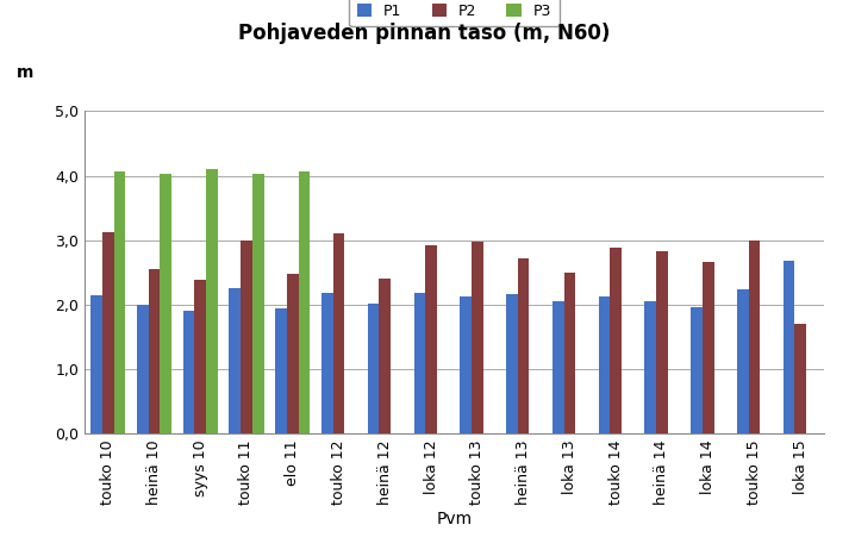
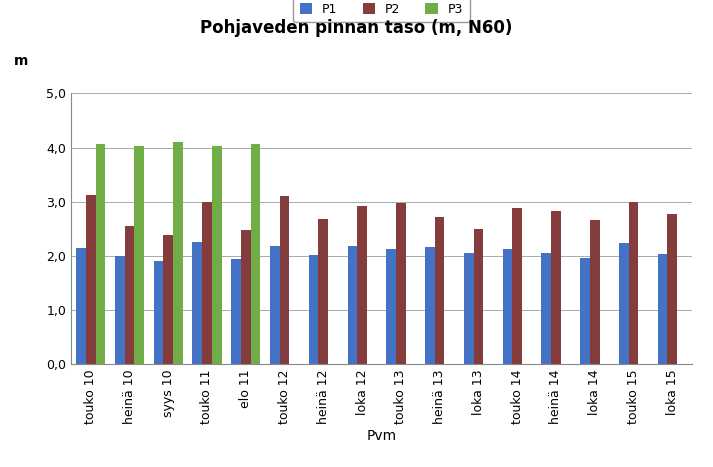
P2/heinä 12: 2,40 -> 2,68
P1/loka 15: 2,68 -> 2,03
P2/loka 15: 1,70 -> 2,78
